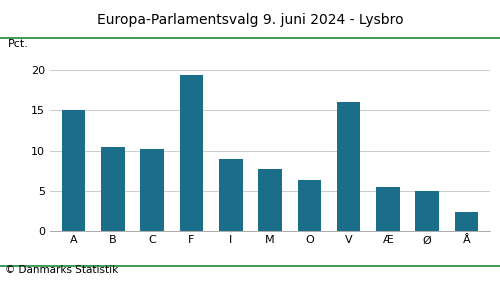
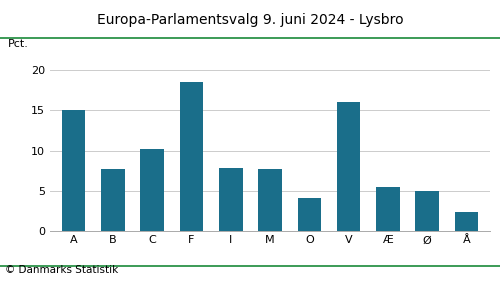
B: 10.4 -> 7.7
F: 19.4 -> 18.5
I: 9.0 -> 7.9
O: 6.4 -> 4.1
